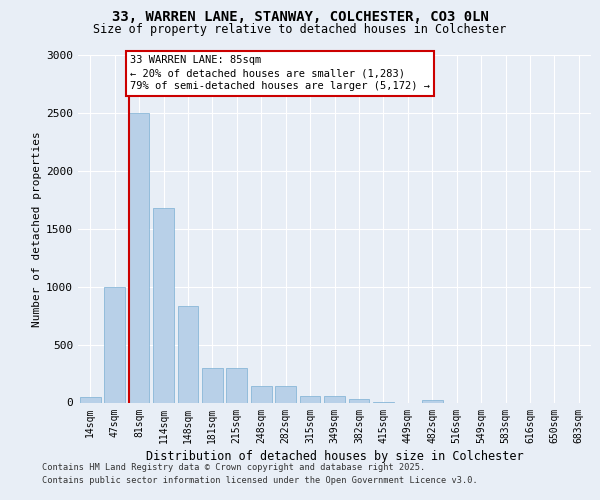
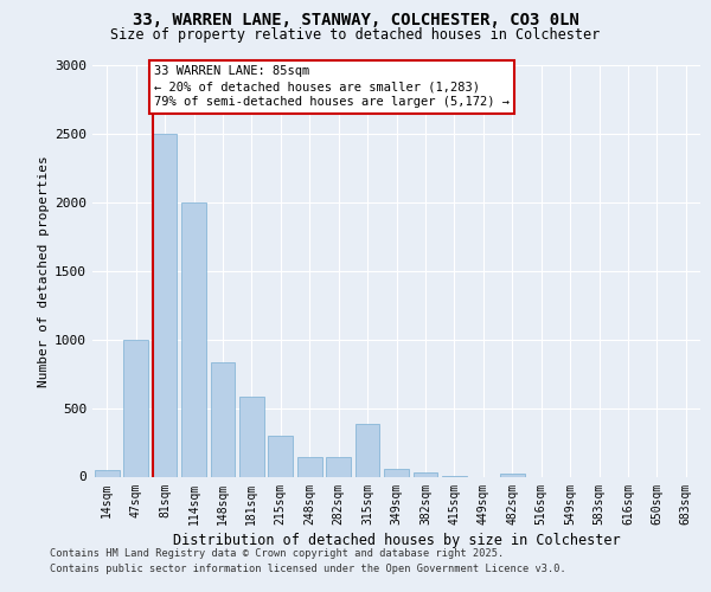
114sqm: 1680 -> 2000
181sqm: 300 -> 580
315sqm: 60 -> 380
